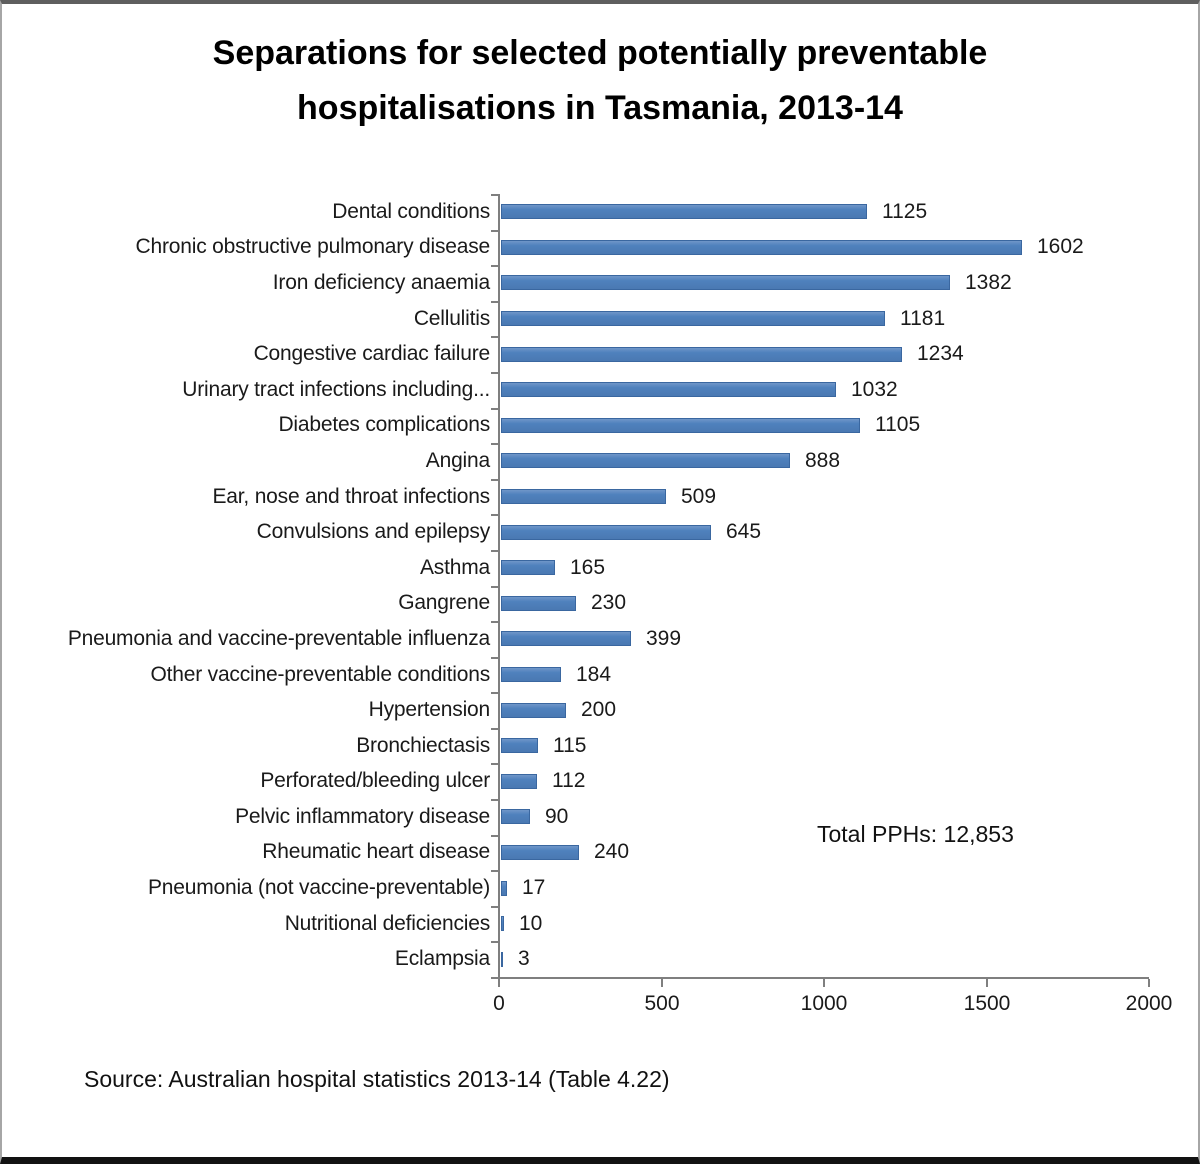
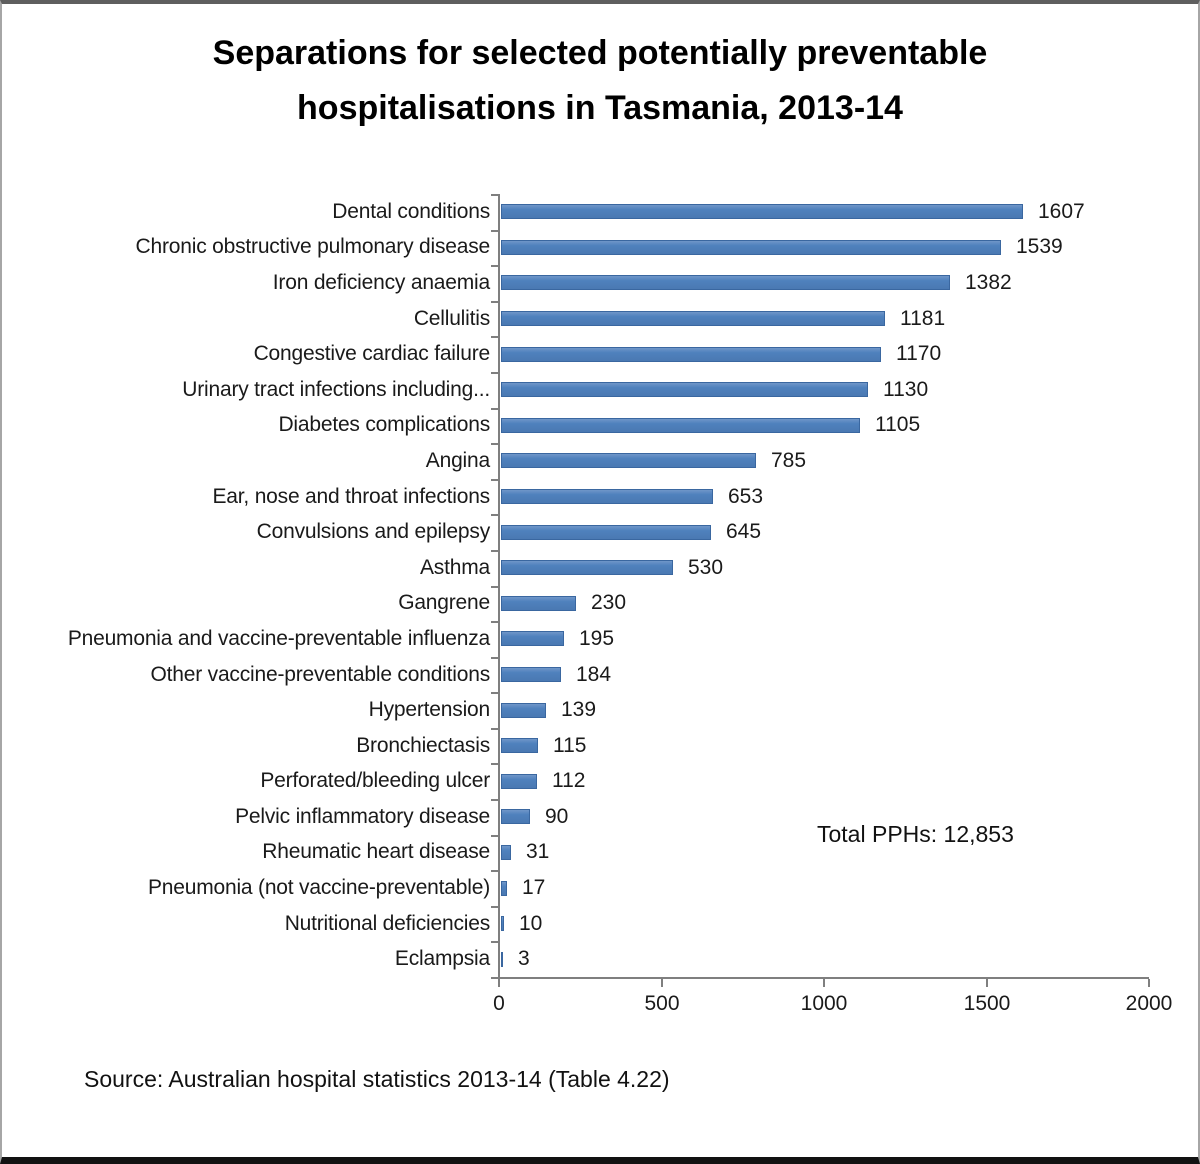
Dental conditions: 1125 -> 1607
Chronic obstructive pulmonary disease: 1602 -> 1539
Congestive cardiac failure: 1234 -> 1170
Urinary tract infections including...: 1032 -> 1130
Angina: 888 -> 785
Ear, nose and throat infections: 509 -> 653
Asthma: 165 -> 530
Pneumonia and vaccine-preventable influenza: 399 -> 195
Hypertension: 200 -> 139
Rheumatic heart disease: 240 -> 31
